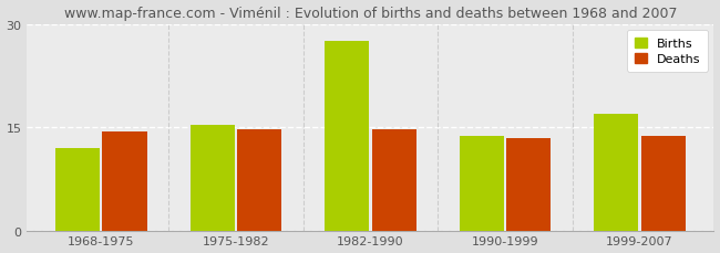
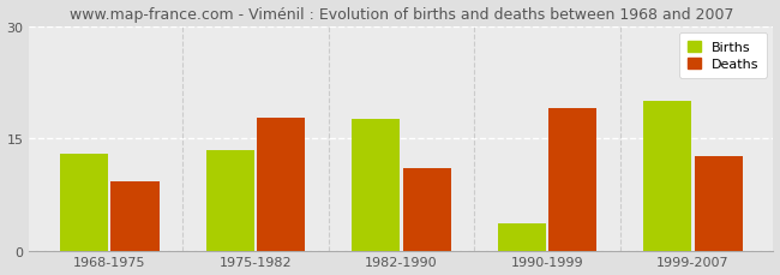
Births/1968-1975: 12.0 -> 13.0
Deaths/1968-1975: 14.3 -> 9.2
Births/1975-1982: 15.4 -> 13.4
Deaths/1975-1982: 14.7 -> 17.8
Births/1982-1990: 27.5 -> 17.6
Deaths/1982-1990: 14.7 -> 11.0
Births/1990-1999: 13.8 -> 3.6
Deaths/1990-1999: 13.4 -> 19.0
Births/1999-2007: 17.0 -> 20.0
Deaths/1999-2007: 13.8 -> 12.6
